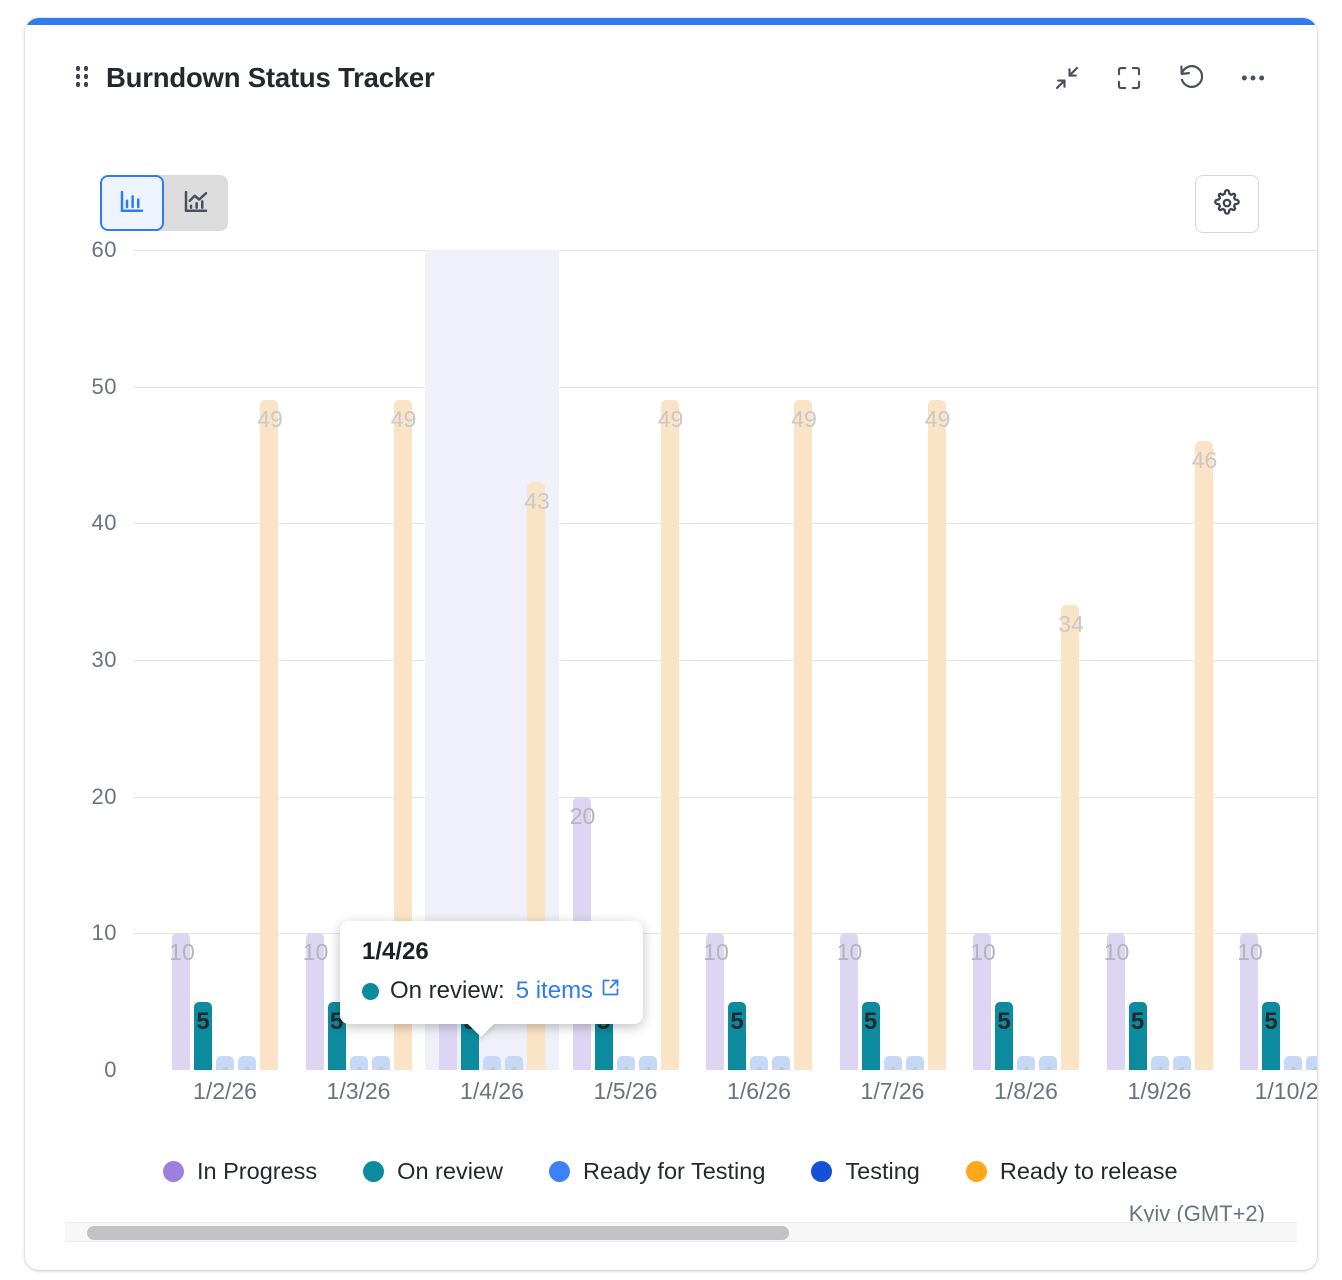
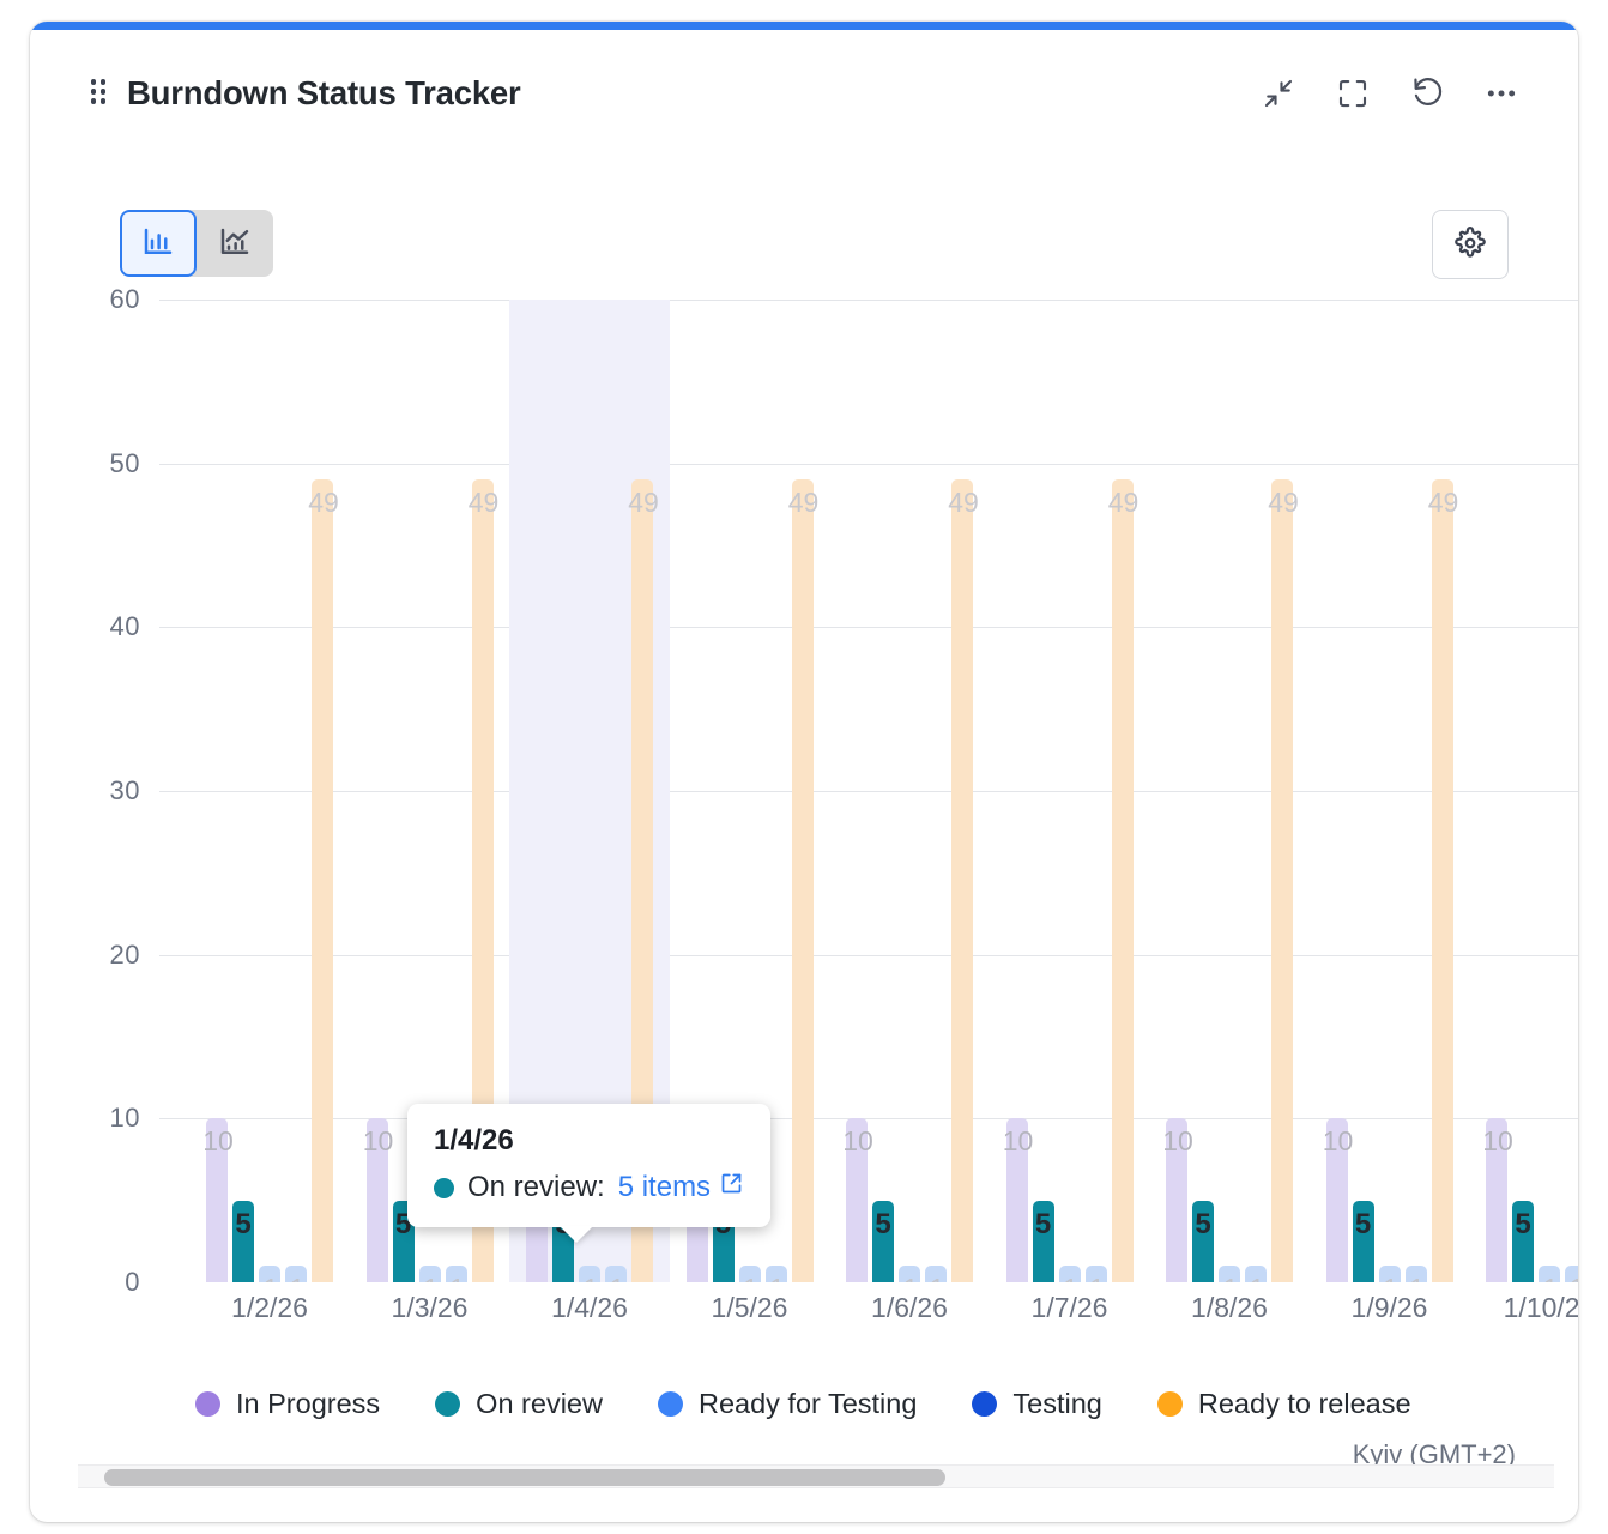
Ready to release/1/4/26: 43 -> 49
In Progress/1/5/26: 20 -> 10
Ready to release/1/8/26: 34 -> 49
Ready to release/1/9/26: 46 -> 49
